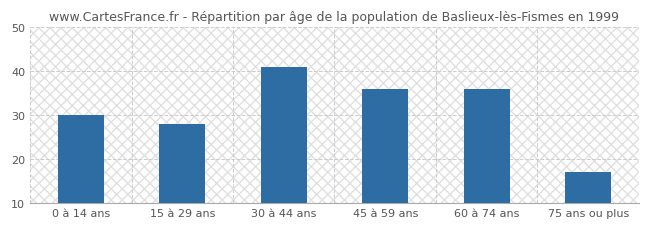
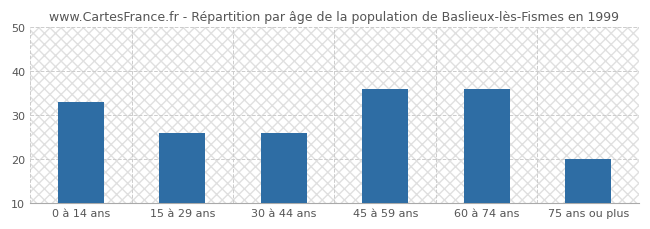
0 à 14 ans: 30 -> 33
15 à 29 ans: 28 -> 26
30 à 44 ans: 41 -> 26
75 ans ou plus: 17 -> 20
